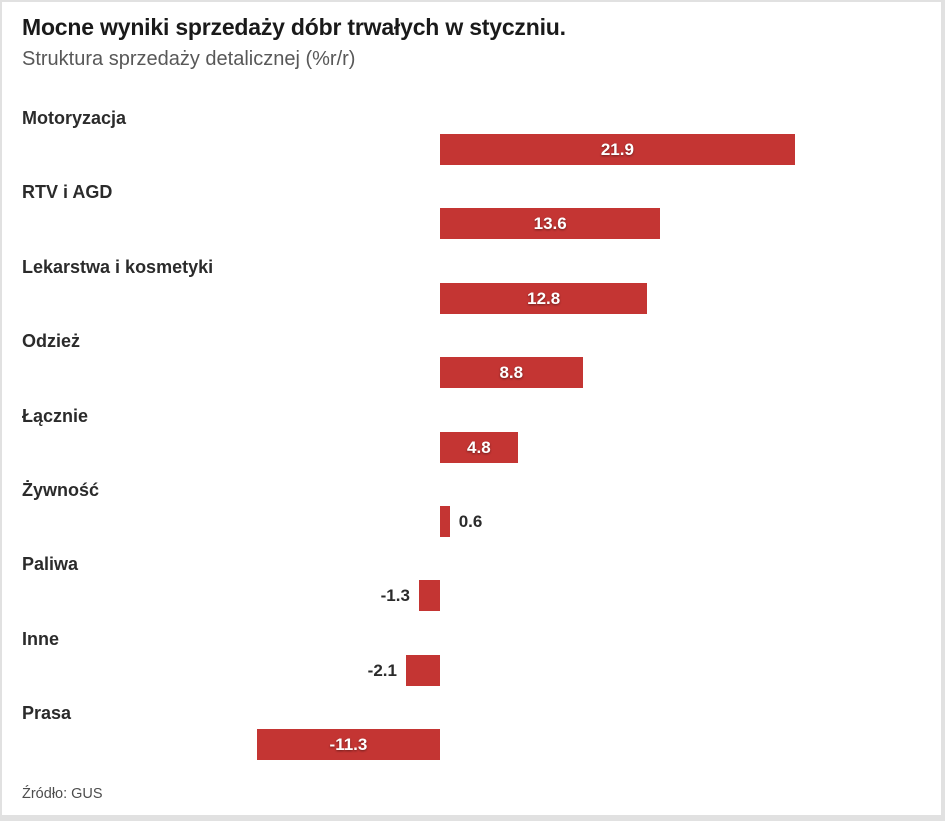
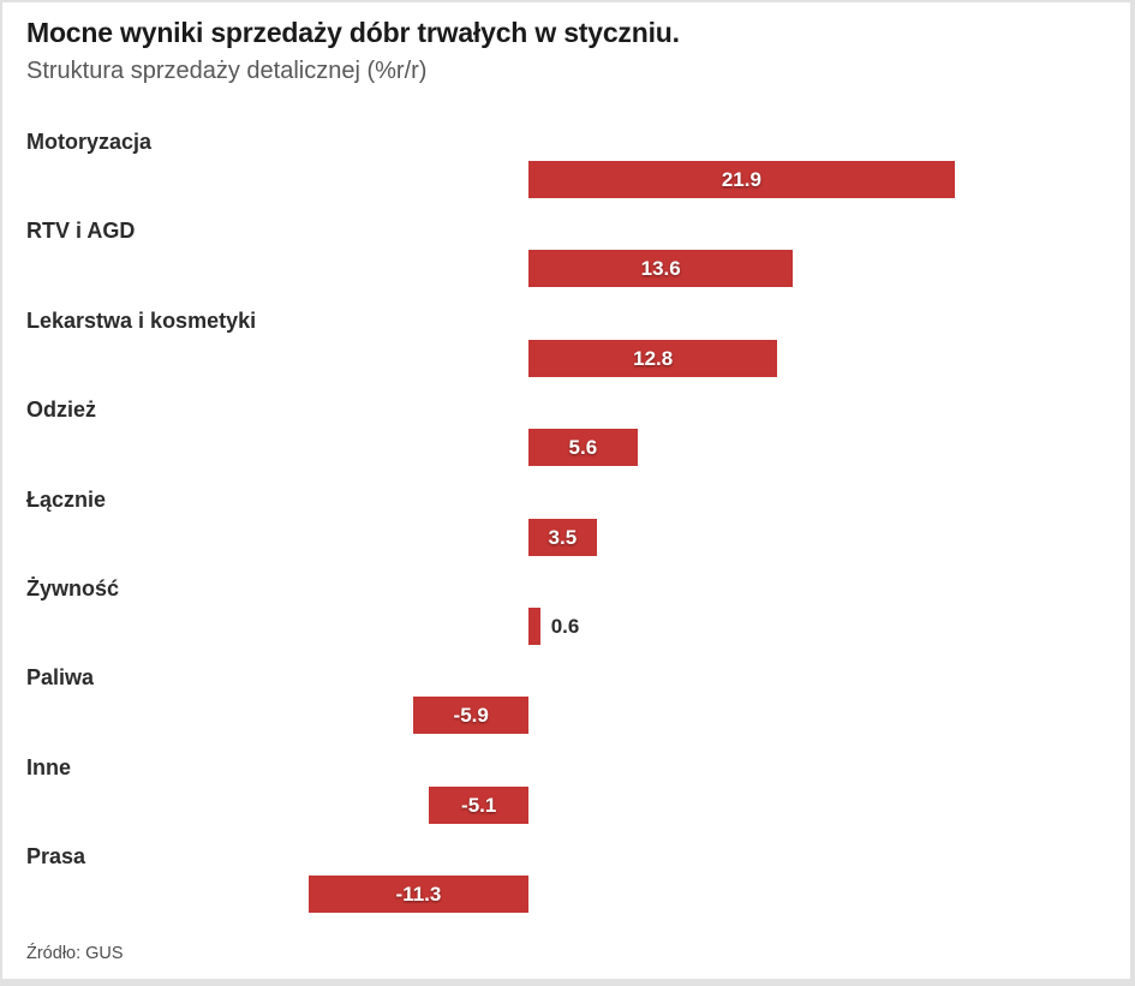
Odzież: 8.8 -> 5.6
Łącznie: 4.8 -> 3.5
Paliwa: -1.3 -> -5.9
Inne: -2.1 -> -5.1
